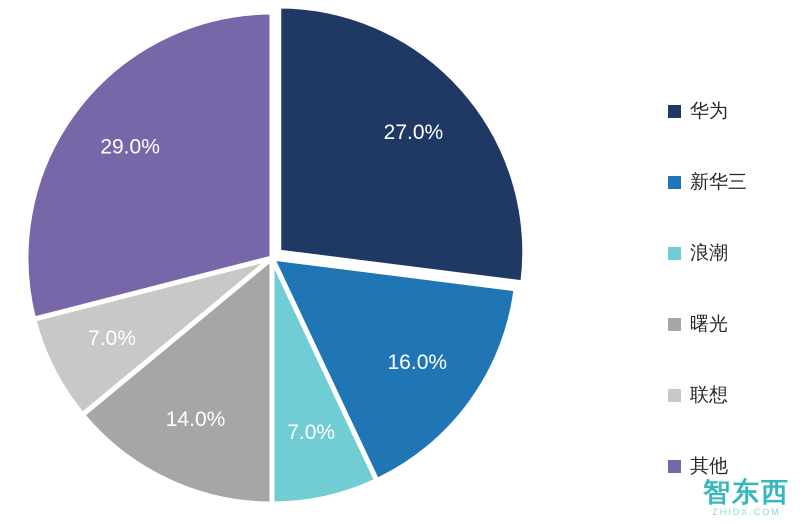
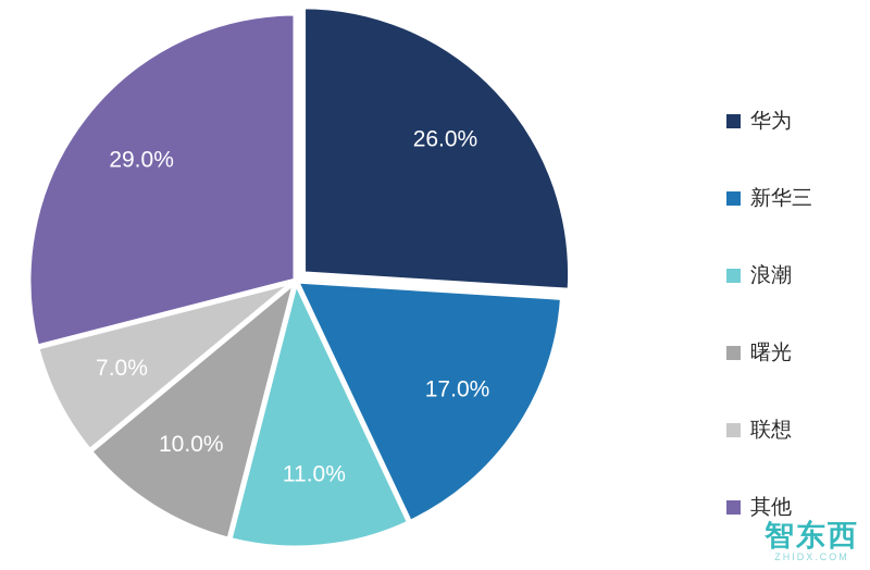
华为: 27.0% -> 26.0%
新华三: 16.0% -> 17.0%
浪潮: 7.0% -> 11.0%
曙光: 14.0% -> 10.0%
